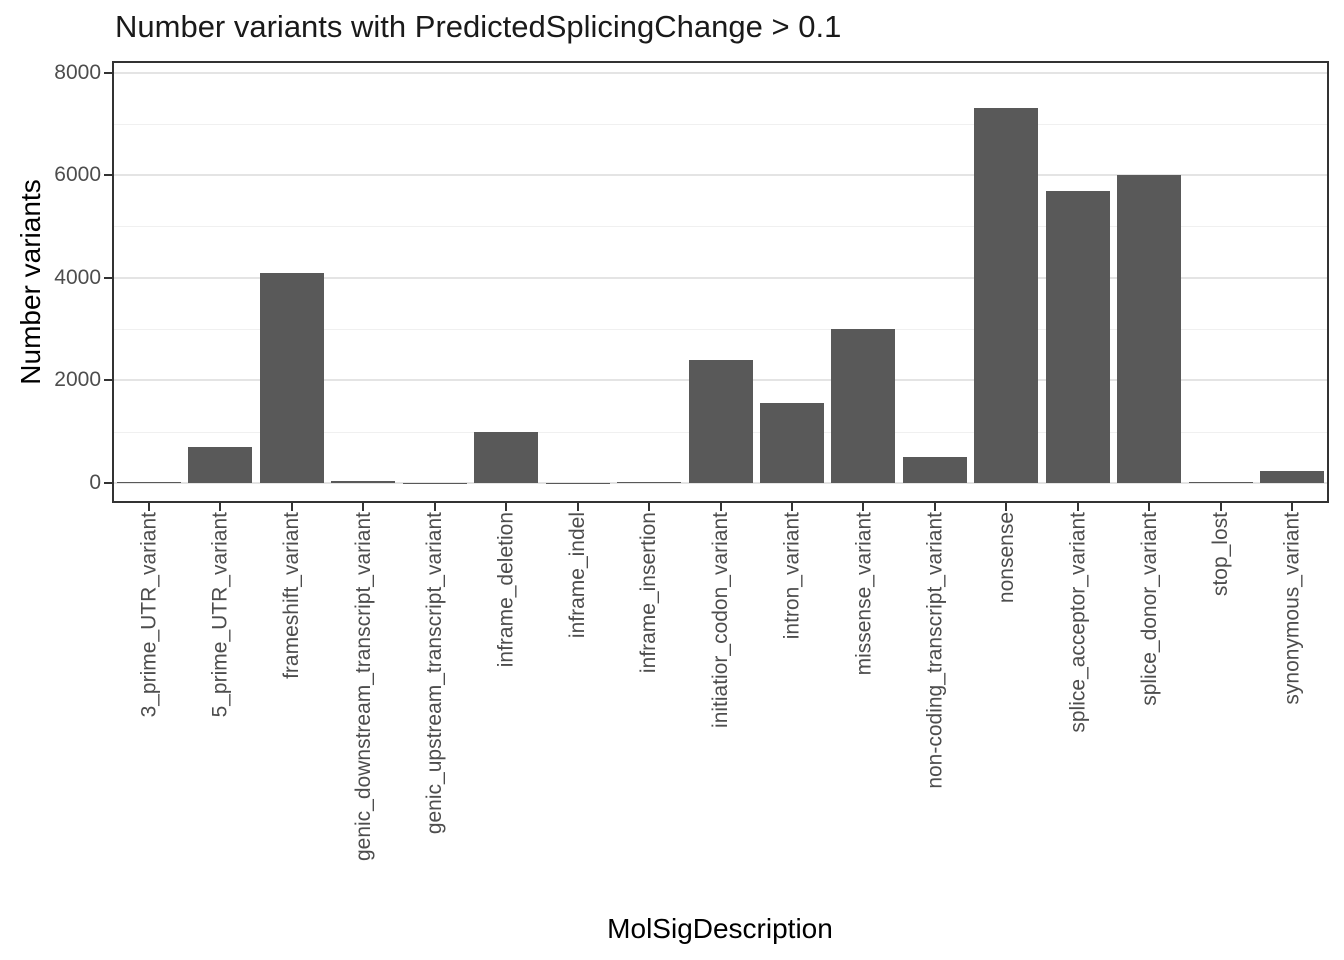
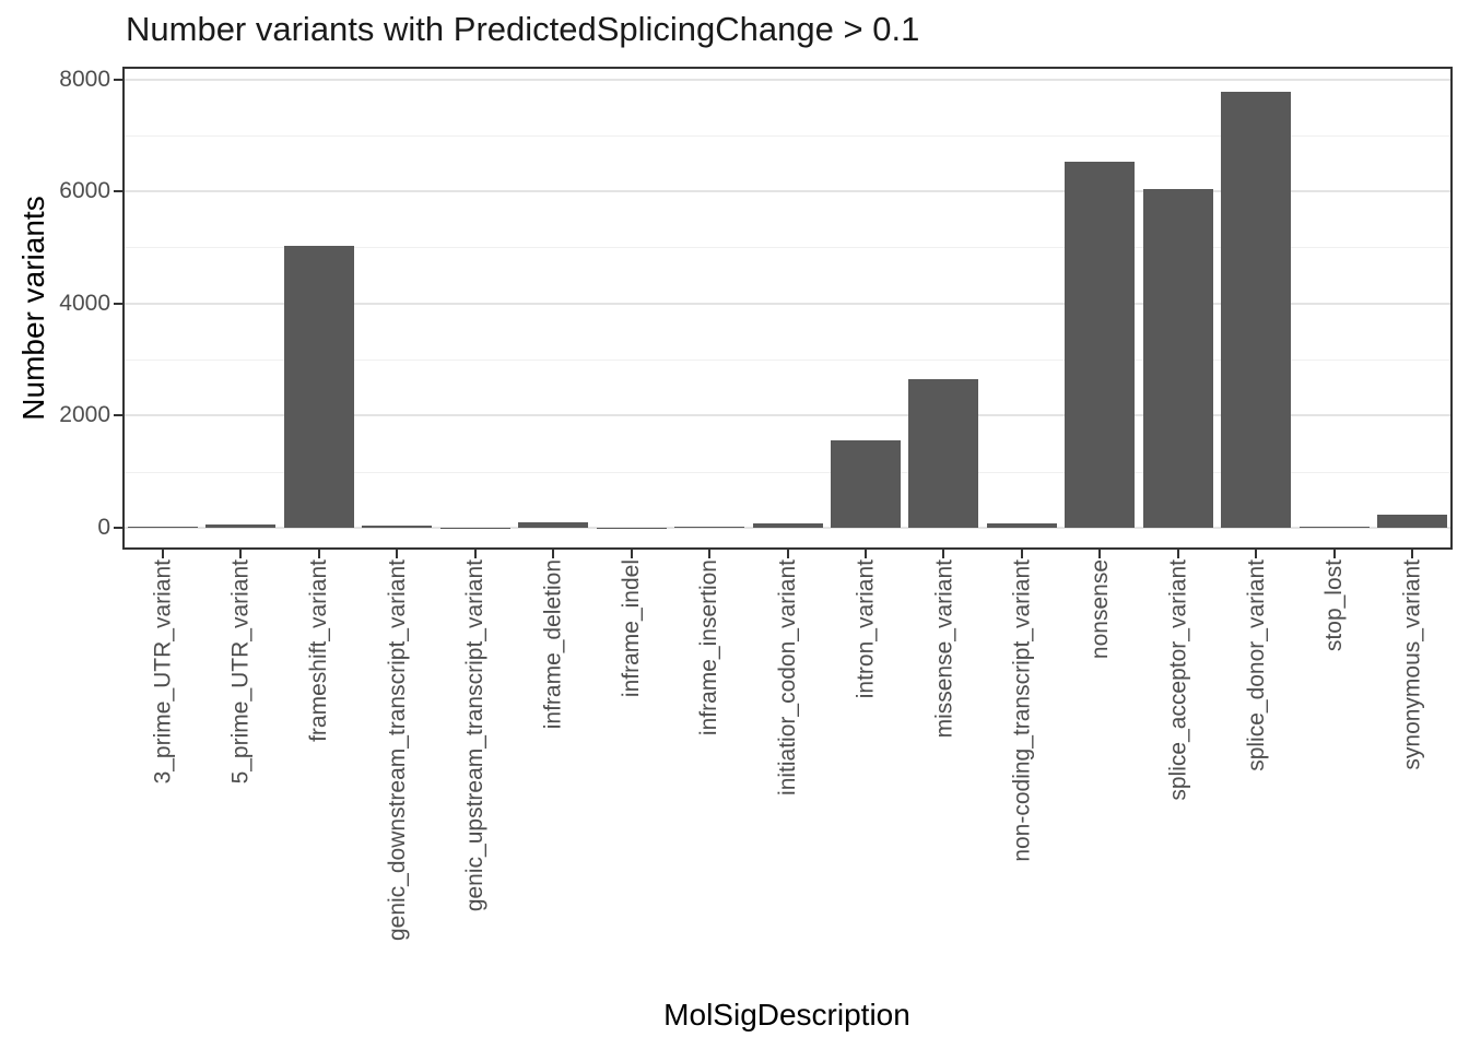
5_prime_UTR_variant: 700 -> 100
frameshift_variant: 4100 -> 5000
inframe_deletion: 1000 -> 100
initiatior_codon_variant: 2400 -> 100
missense_variant: 3000 -> 2600
non-coding_transcript_variant: 500 -> 100
nonsense: 7300 -> 6500
splice_acceptor_variant: 5700 -> 6000
splice_donor_variant: 6000 -> 7800
